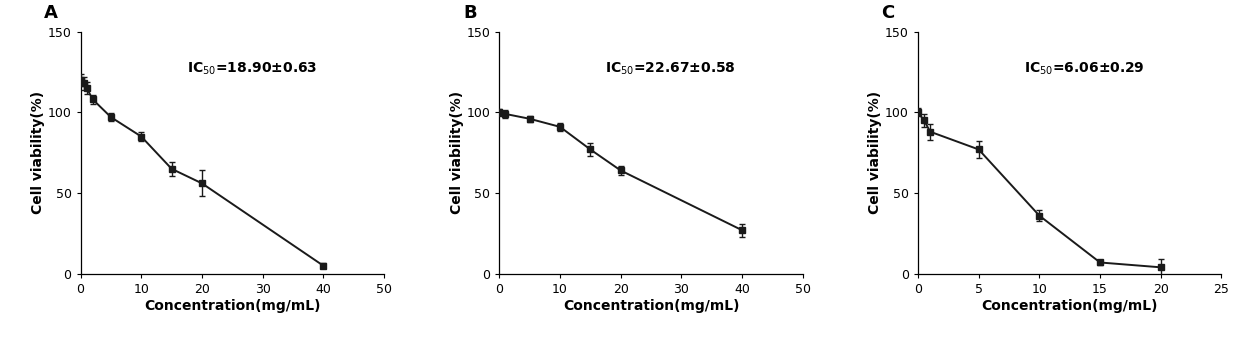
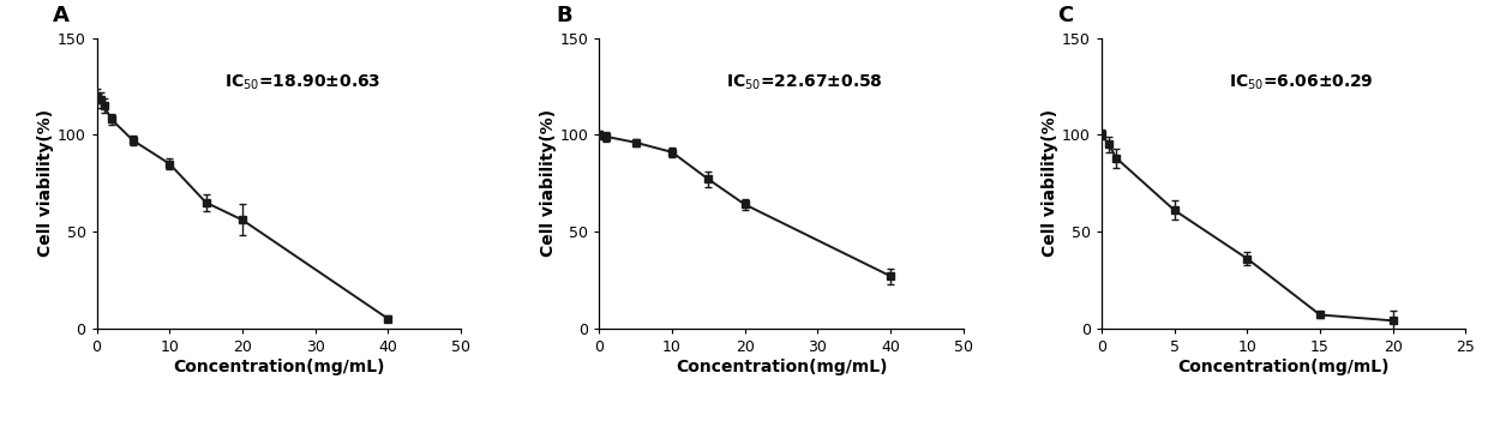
5: 77 -> 61
